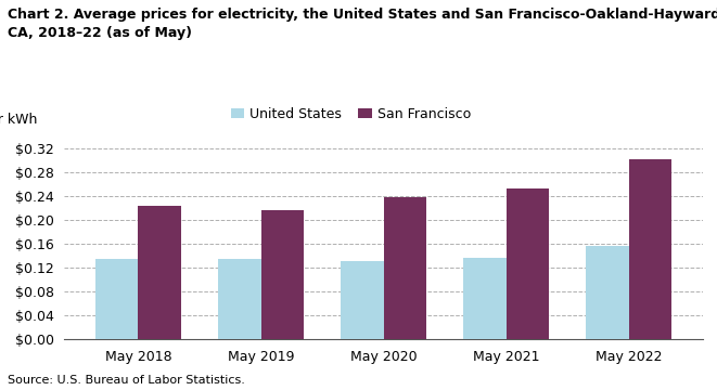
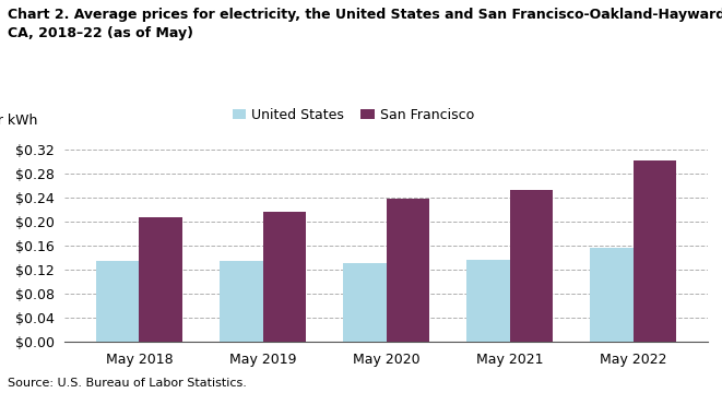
San Francisco/May 2018: $0.224 -> $0.207
